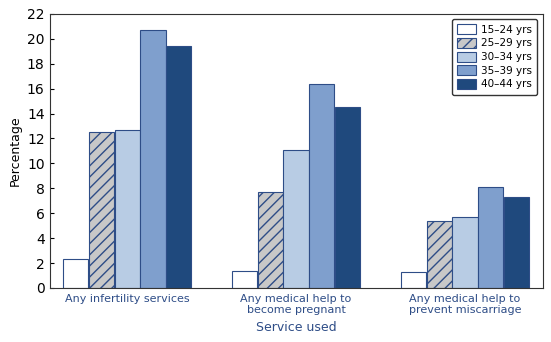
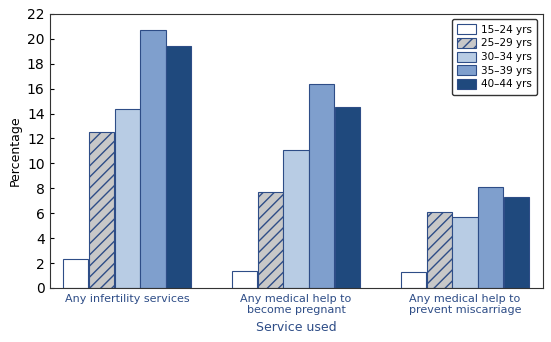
30–34 yrs/Any infertility services: 12.7 -> 14.4
25–29 yrs/Any medical help to prevent miscarriage: 5.4 -> 6.1
